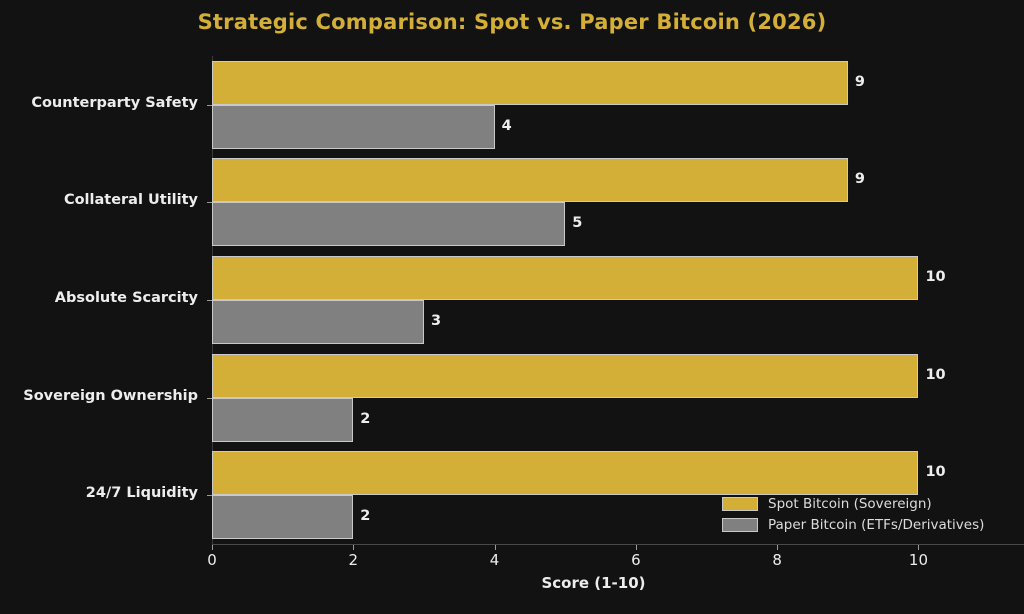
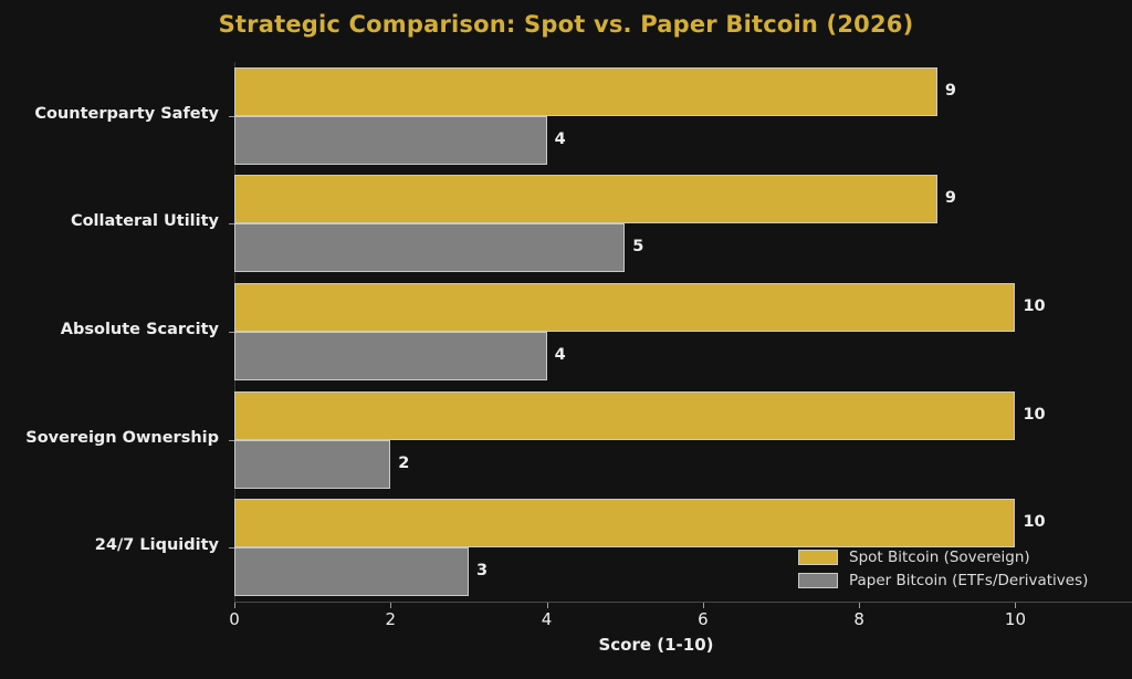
Paper Bitcoin (ETFs/Derivatives)/Absolute Scarcity: 3 -> 4
Paper Bitcoin (ETFs/Derivatives)/24/7 Liquidity: 2 -> 3
